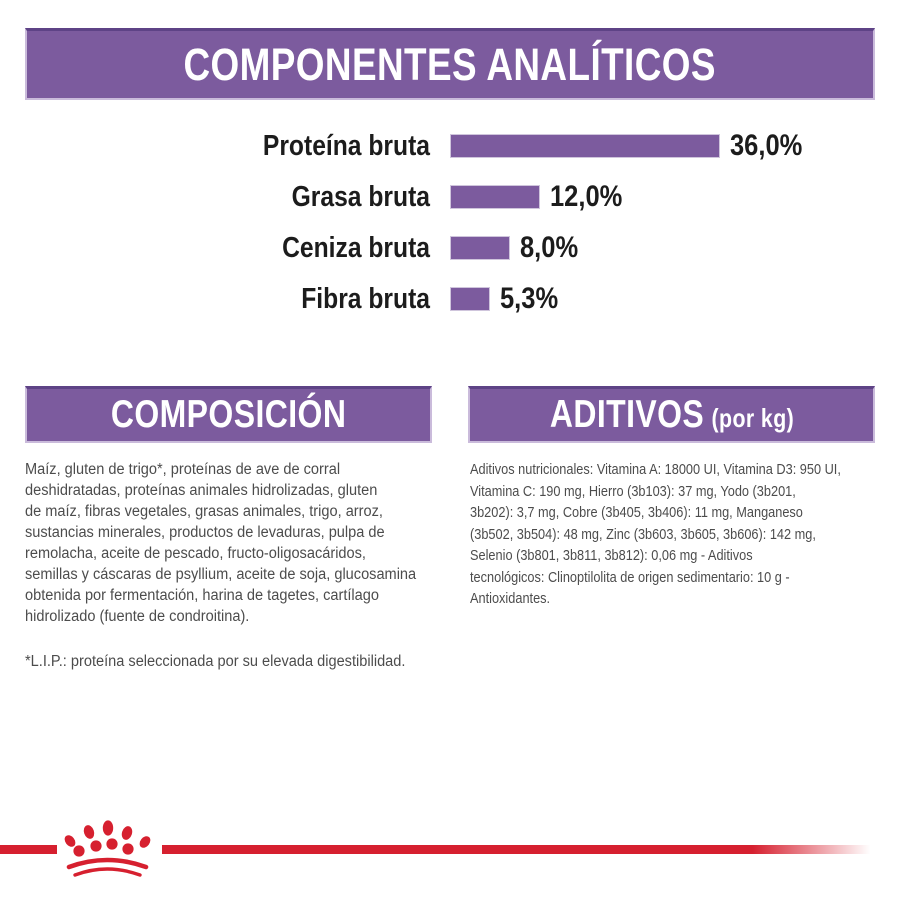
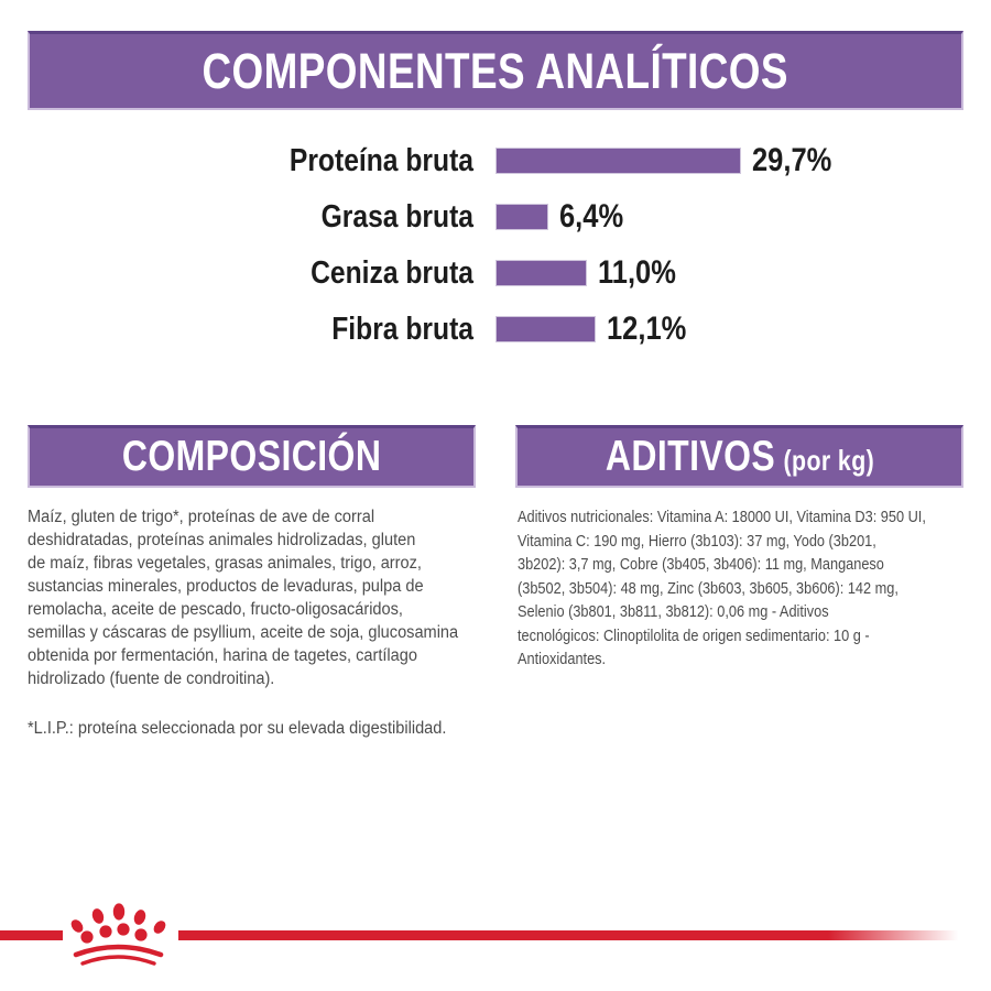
Proteína bruta: 36,0% -> 29,7%
Grasa bruta: 12,0% -> 6,4%
Ceniza bruta: 8,0% -> 11,0%
Fibra bruta: 5,3% -> 12,1%
